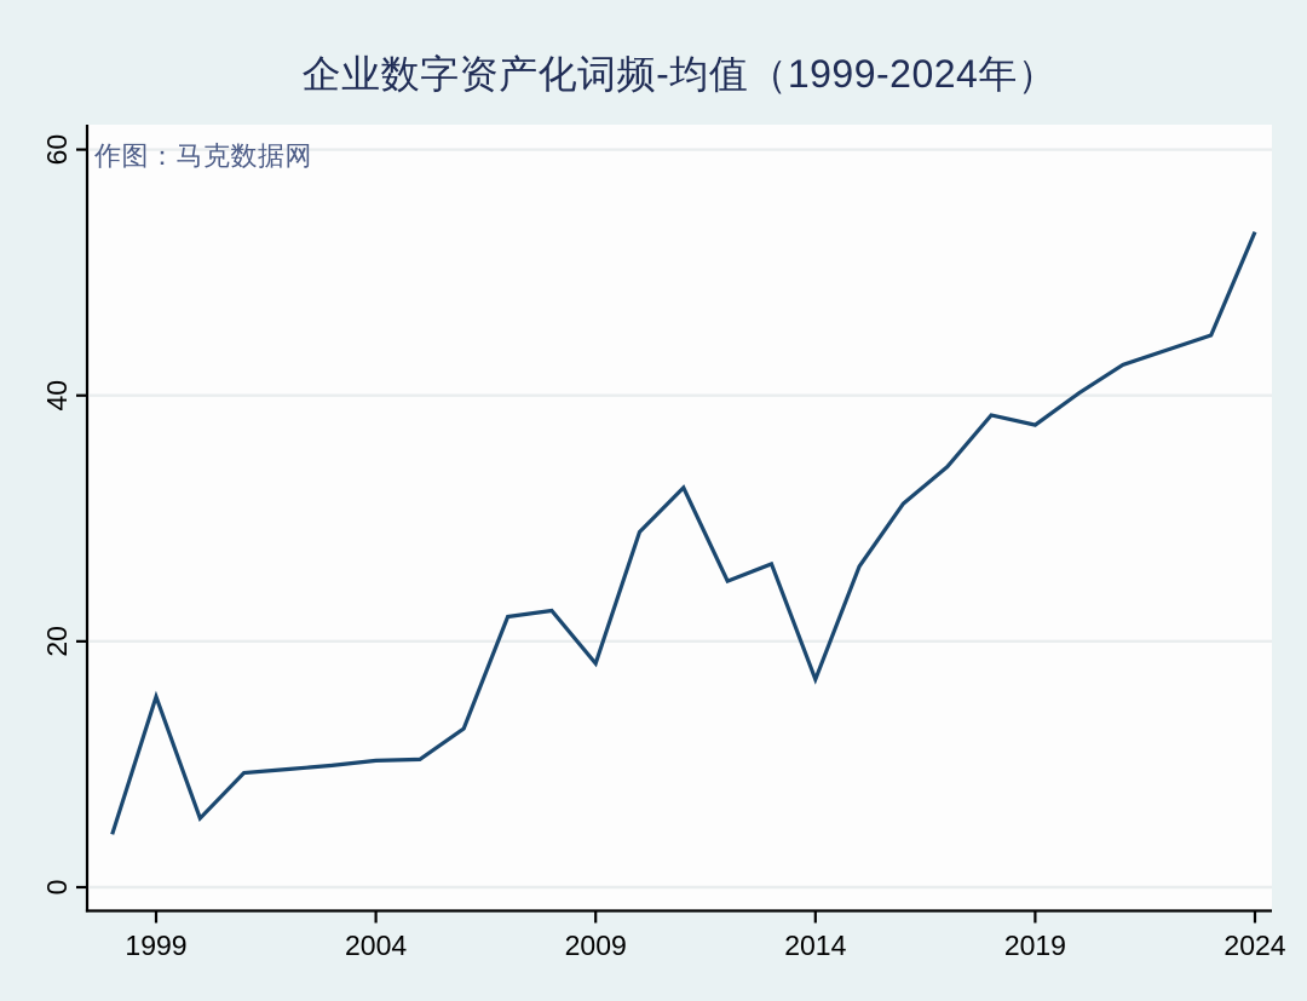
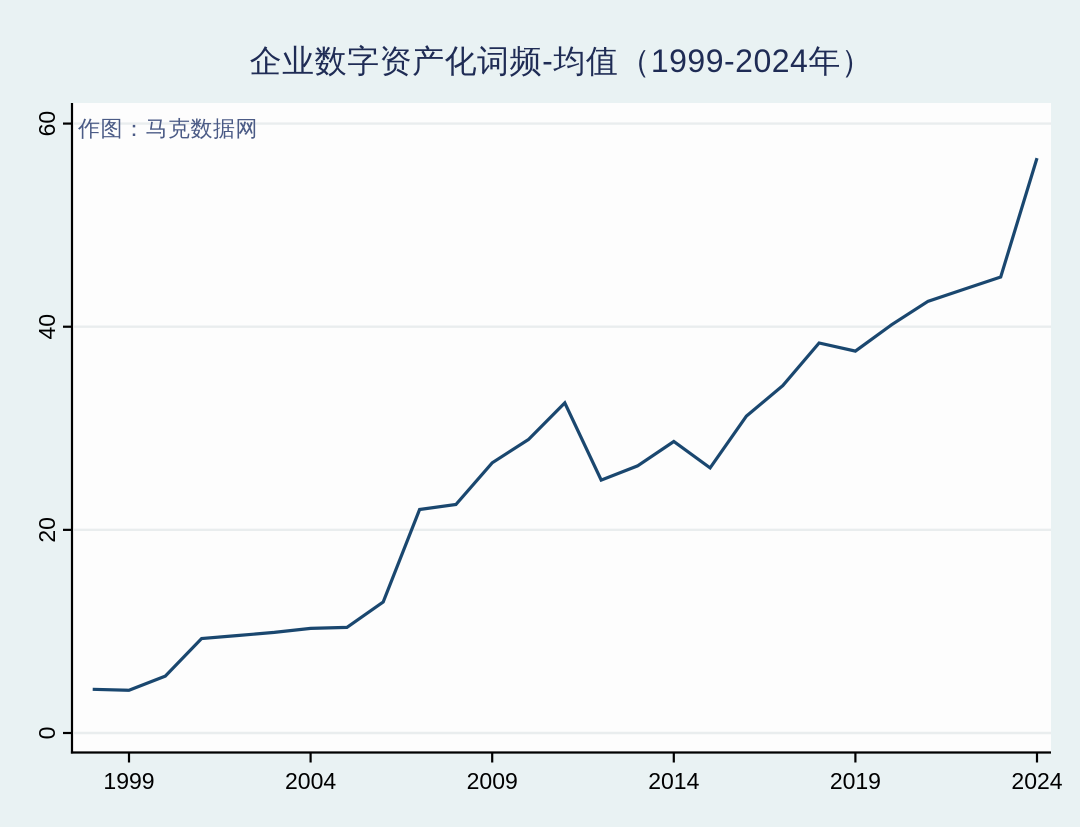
1999: 15.5 -> 4.2
2009: 18.2 -> 26.6
2014: 16.9 -> 28.7
2024: 53.3 -> 56.6
